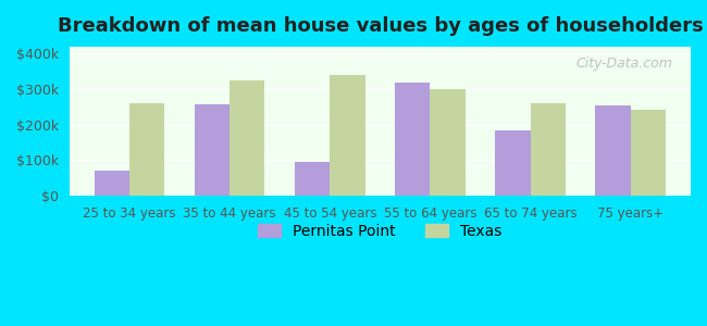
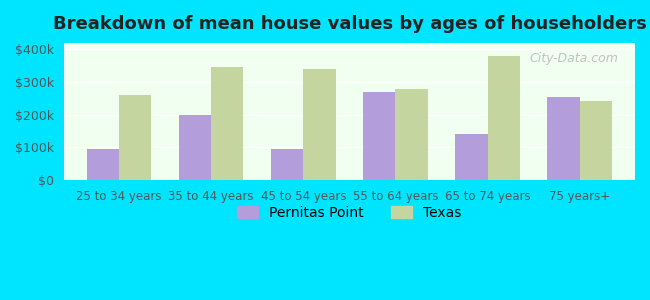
Pernitas Point/25 to 34 years: $70k -> $95k
Pernitas Point/35 to 44 years: $258k -> $200k
Texas/35 to 44 years: $325k -> $345k
Pernitas Point/55 to 64 years: $320k -> $270k
Texas/55 to 64 years: $300k -> $280k
Pernitas Point/65 to 74 years: $185k -> $140k
Texas/65 to 74 years: $260k -> $380k
